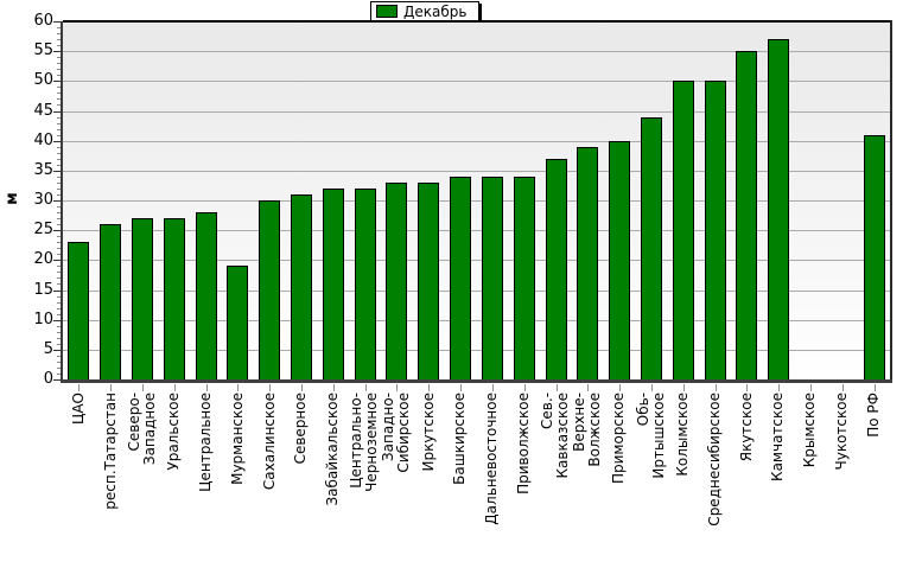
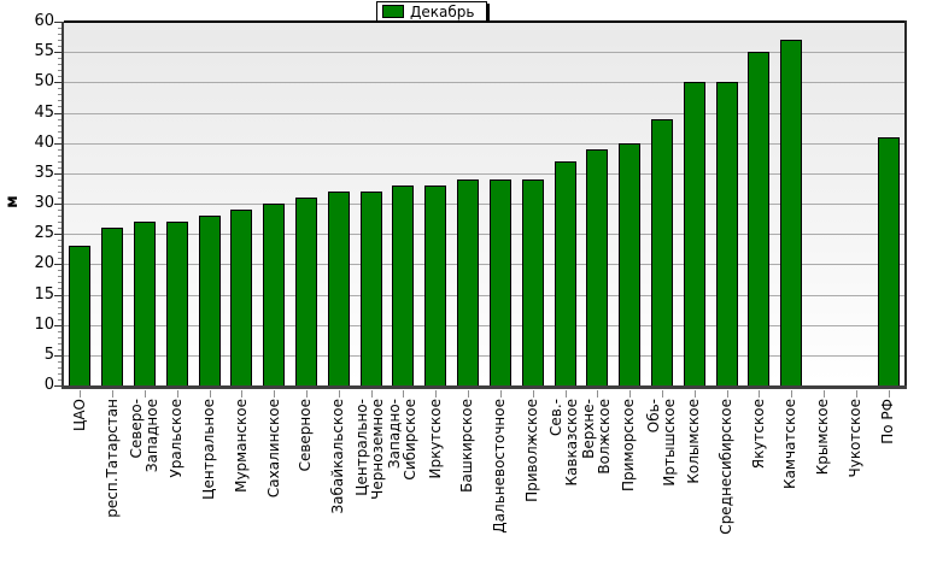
Мурманское: 19 -> 29
